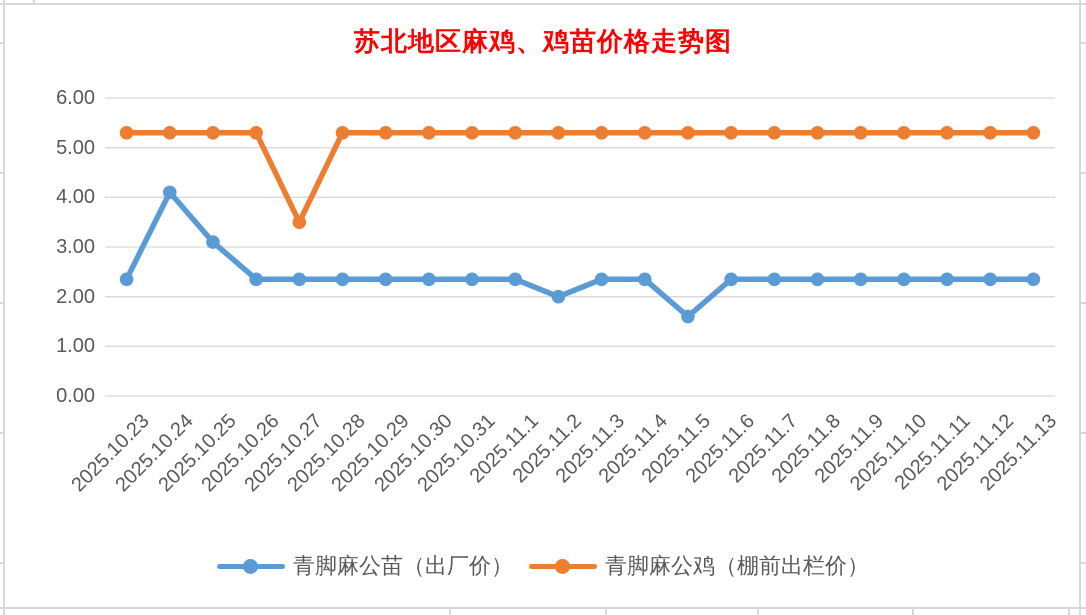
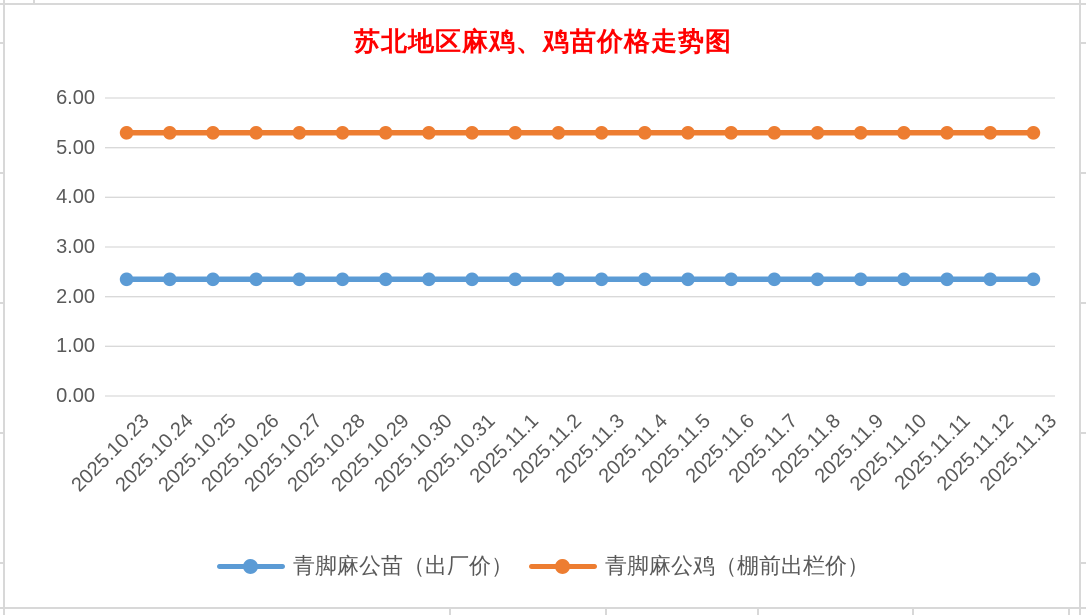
青脚麻公苗（出厂价）/2025.10.24: 4.1 -> 2.4
青脚麻公苗（出厂价）/2025.10.25: 3.1 -> 2.4
青脚麻公鸡（棚前出栏价）/2025.10.27: 3.5 -> 5.3
青脚麻公苗（出厂价）/2025.11.2: 2.0 -> 2.4
青脚麻公苗（出厂价）/2025.11.5: 1.6 -> 2.4
